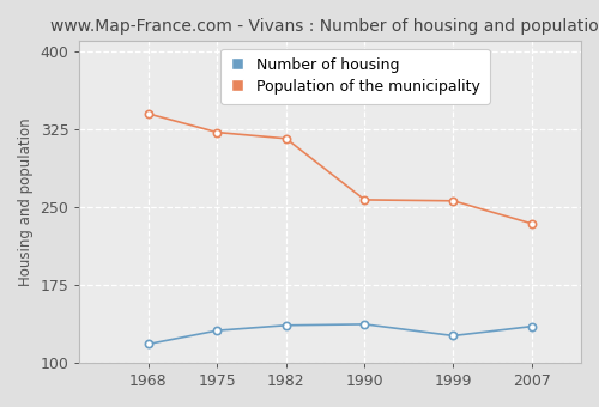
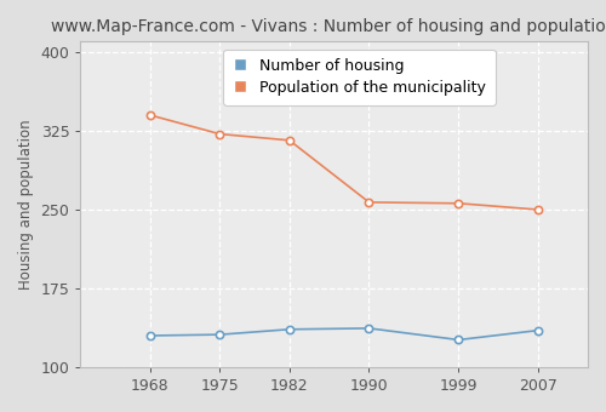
Number of housing/1968: 118 -> 130
Population of the municipality/2007: 234 -> 250
